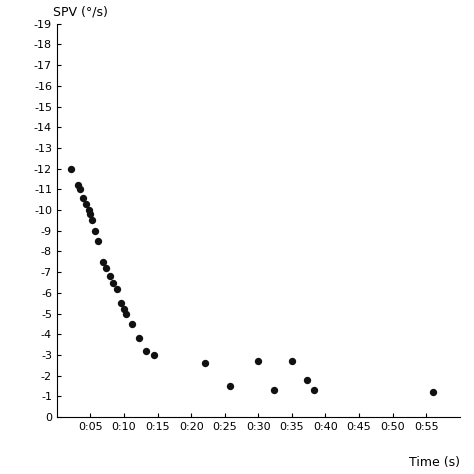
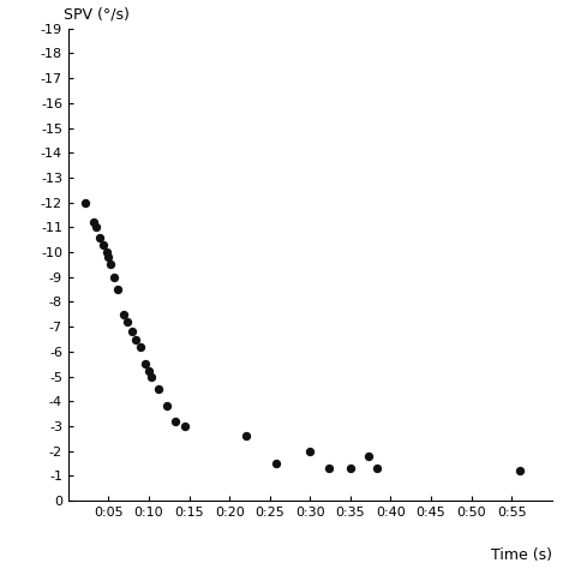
0:30: -2.7 -> -2.0
0:35: -2.7 -> -1.3
